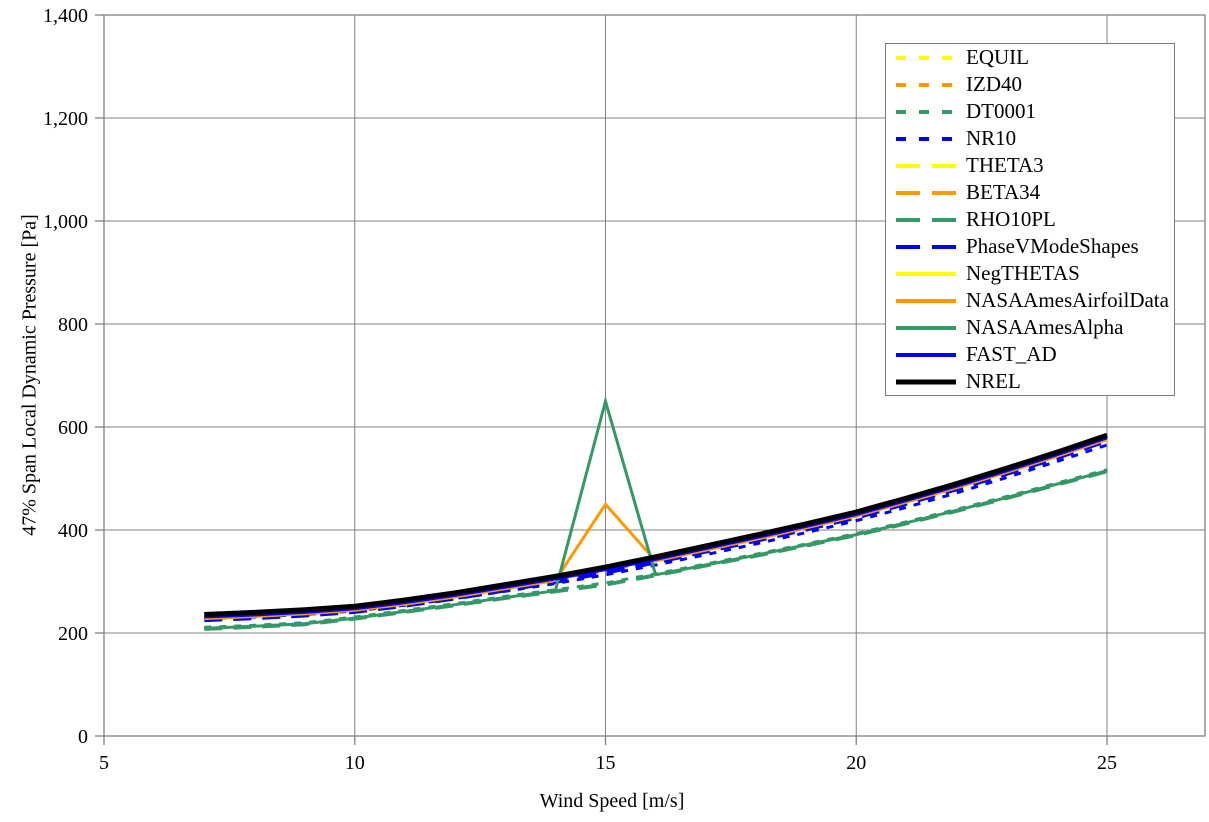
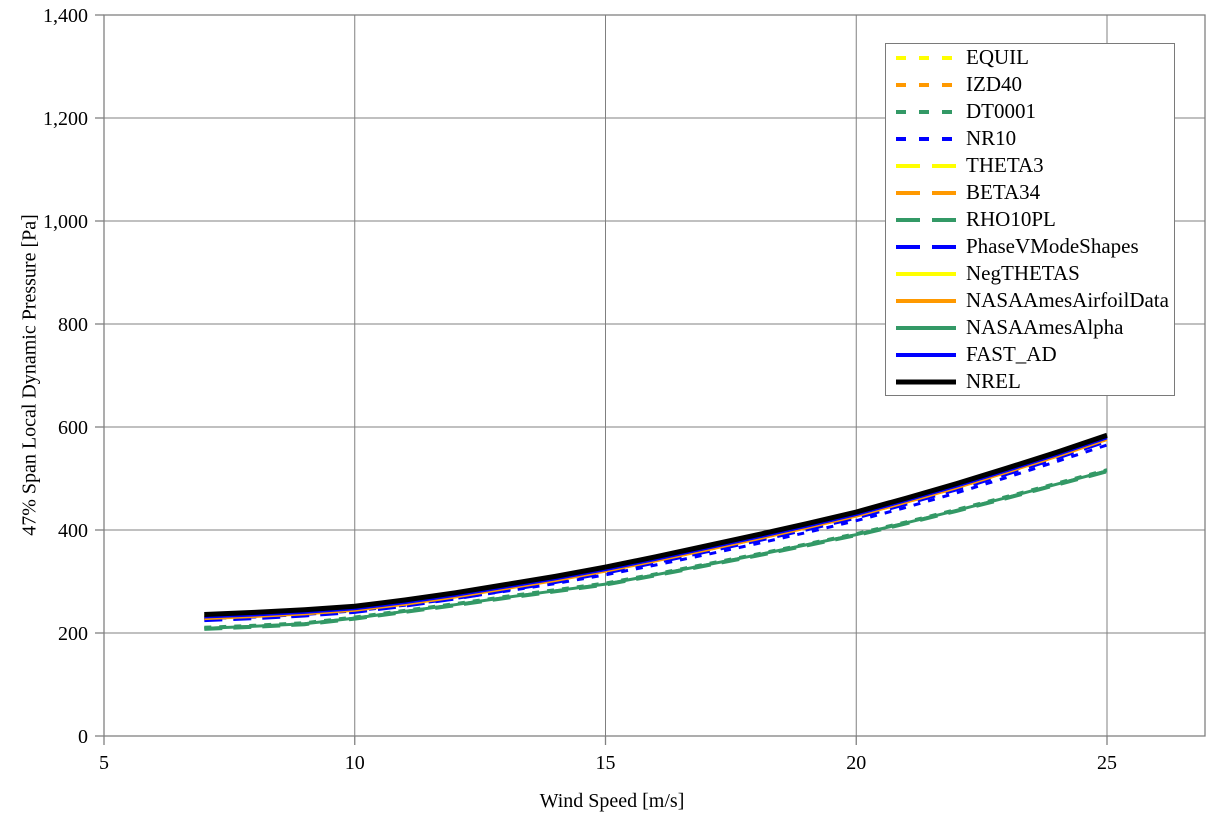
NASAAmesAirfoilData/15: 450 -> 320
NASAAmesAlpha/15: 650 -> 300
